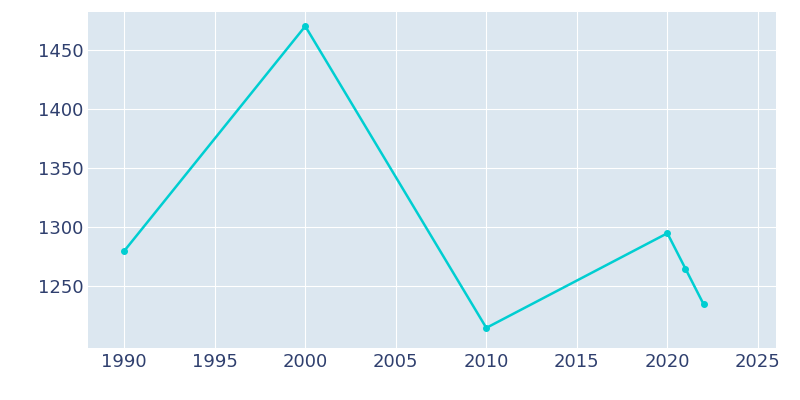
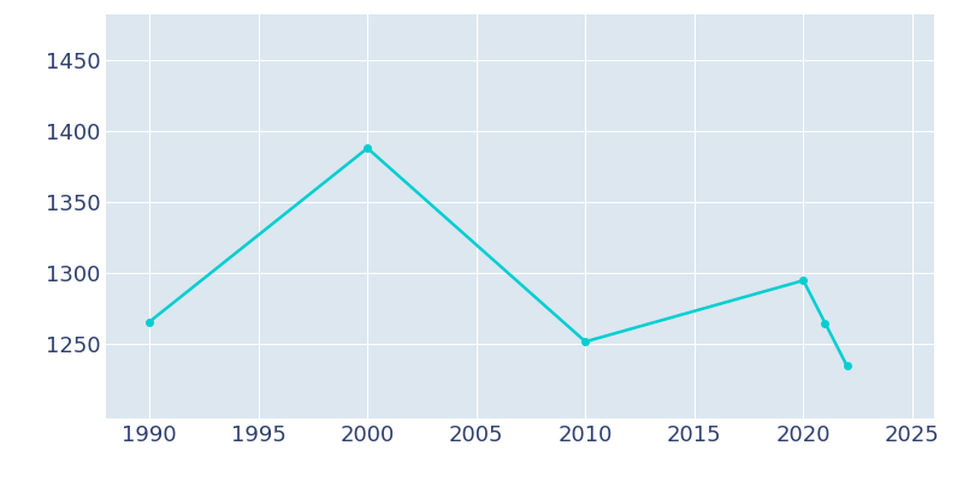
1990: 1280 -> 1266
2000: 1470 -> 1388
2010: 1215 -> 1252
